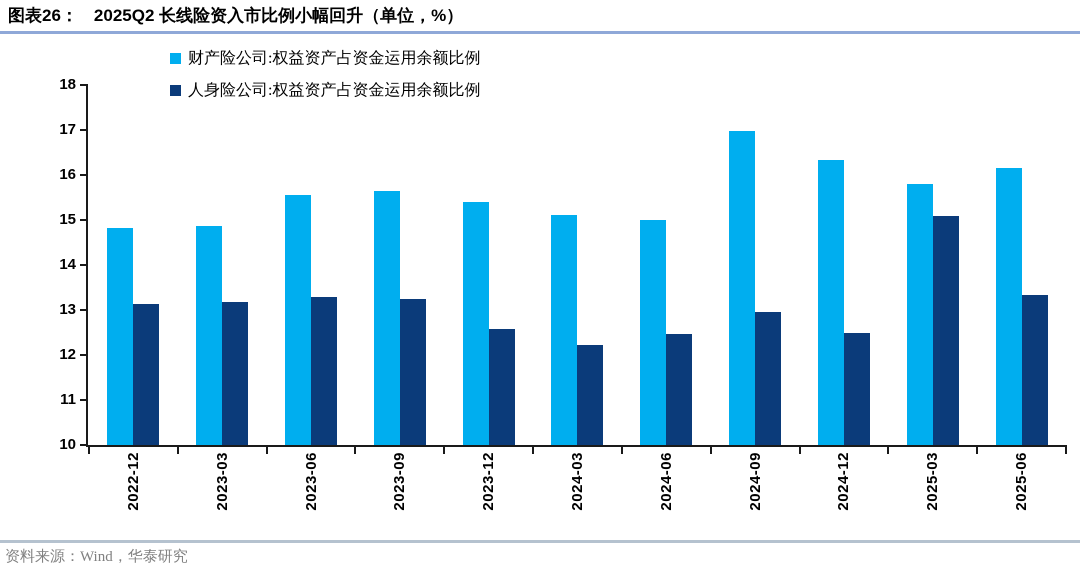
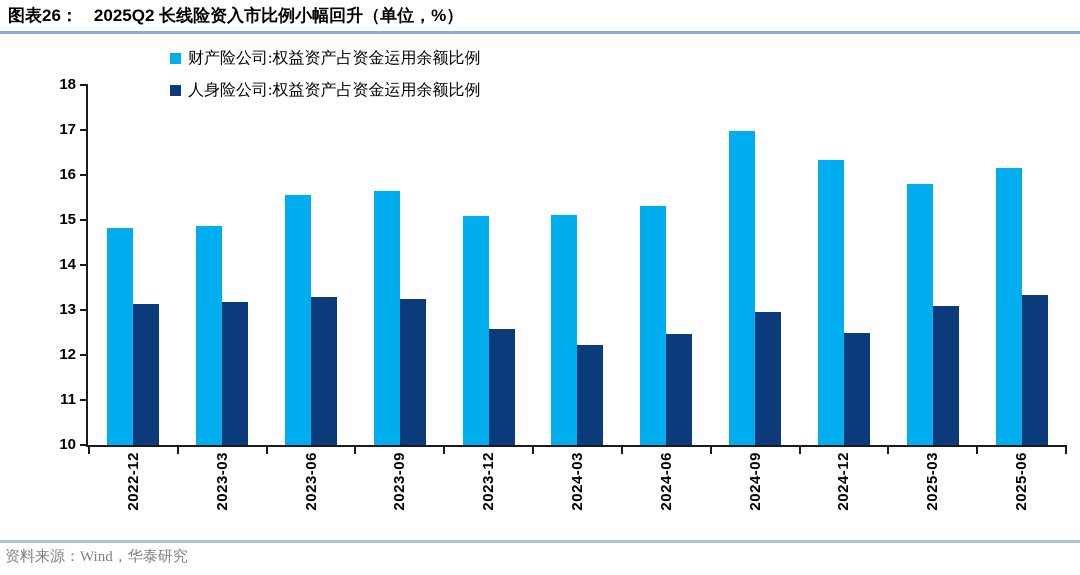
财产险公司:权益资产占资金运用余额比例/2023-12: 15.4 -> 15.1
财产险公司:权益资产占资金运用余额比例/2024-06: 15.0 -> 15.3
人身险公司:权益资产占资金运用余额比例/2025-03: 15.1 -> 13.1
